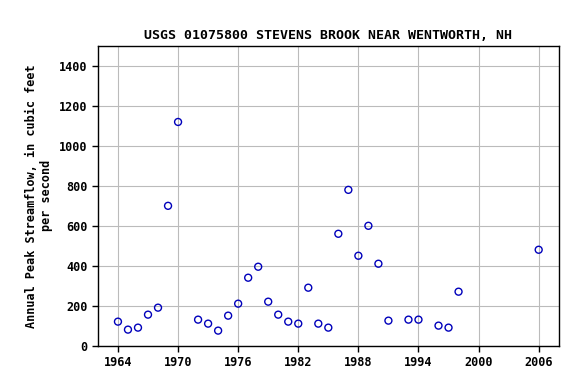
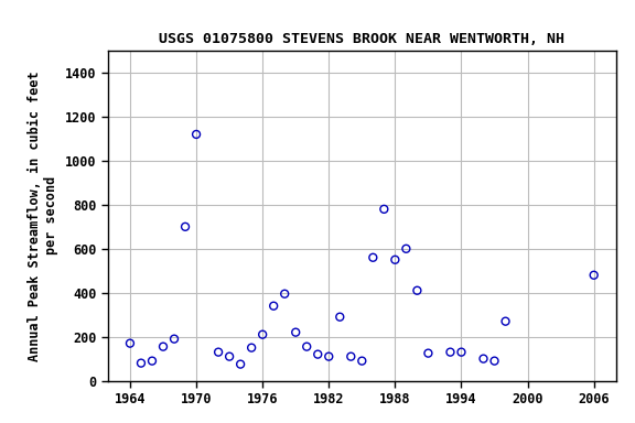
1964: 120 -> 170
1988: 450 -> 550
